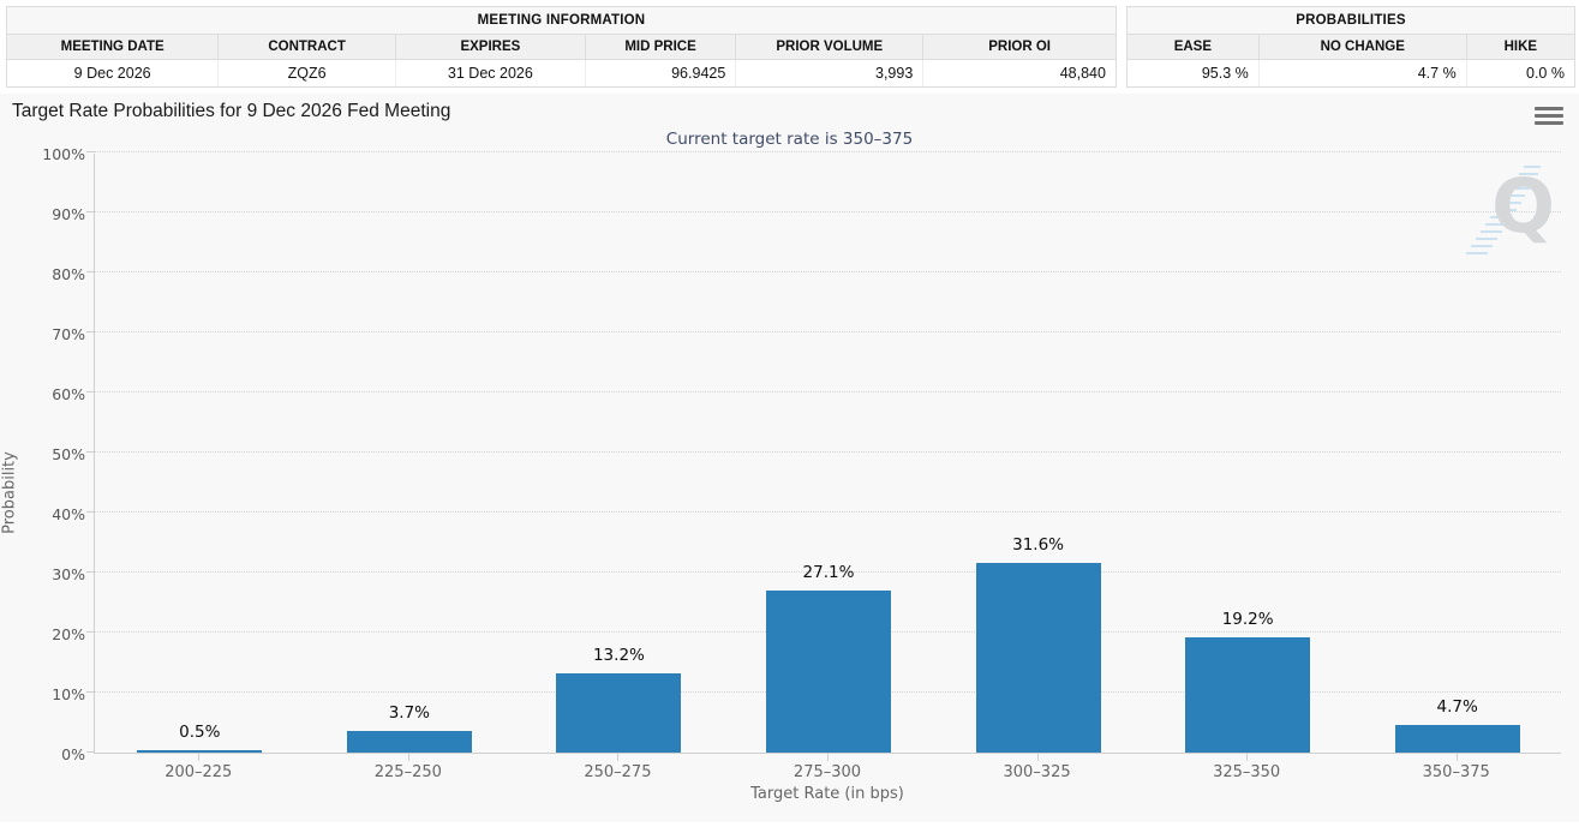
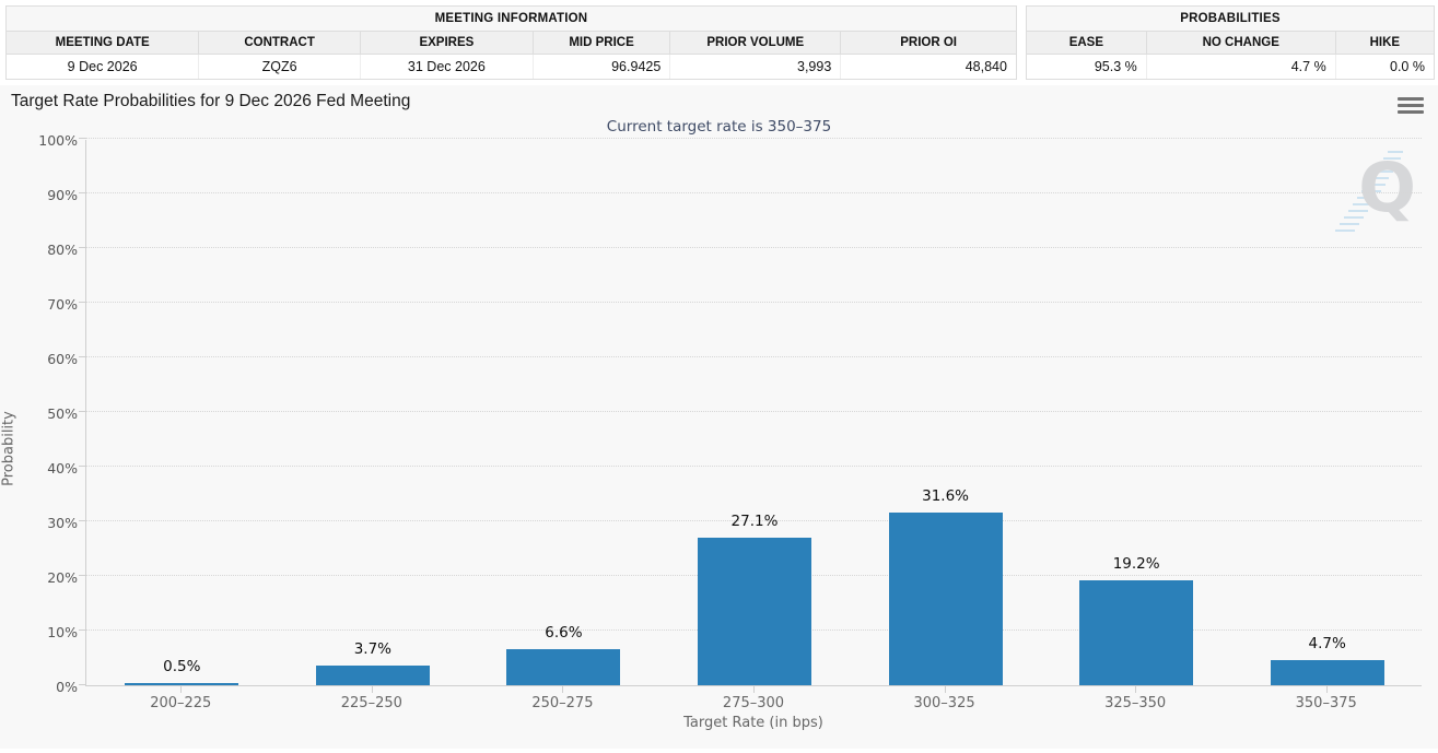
250–275: 13.2% -> 6.6%
